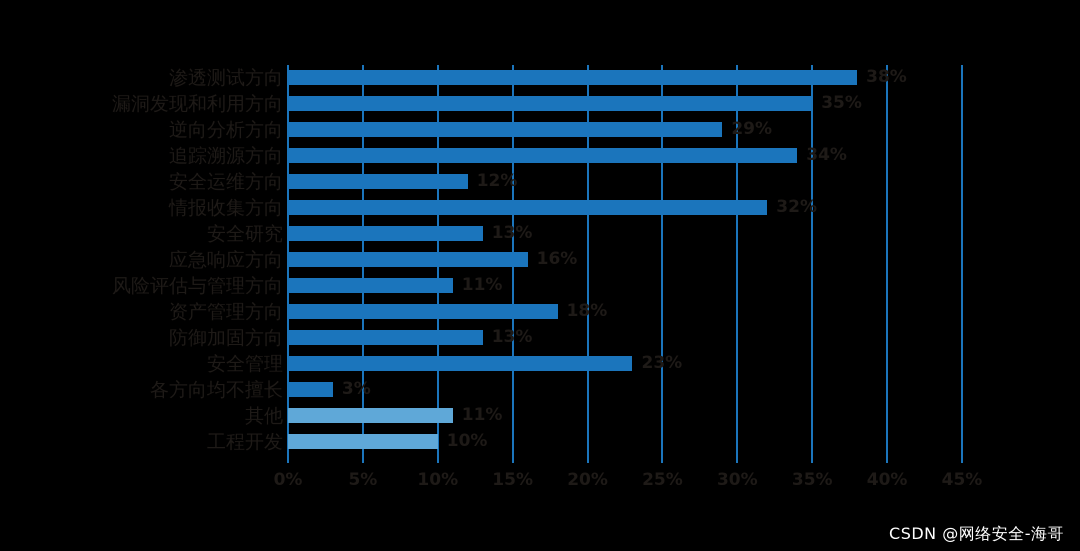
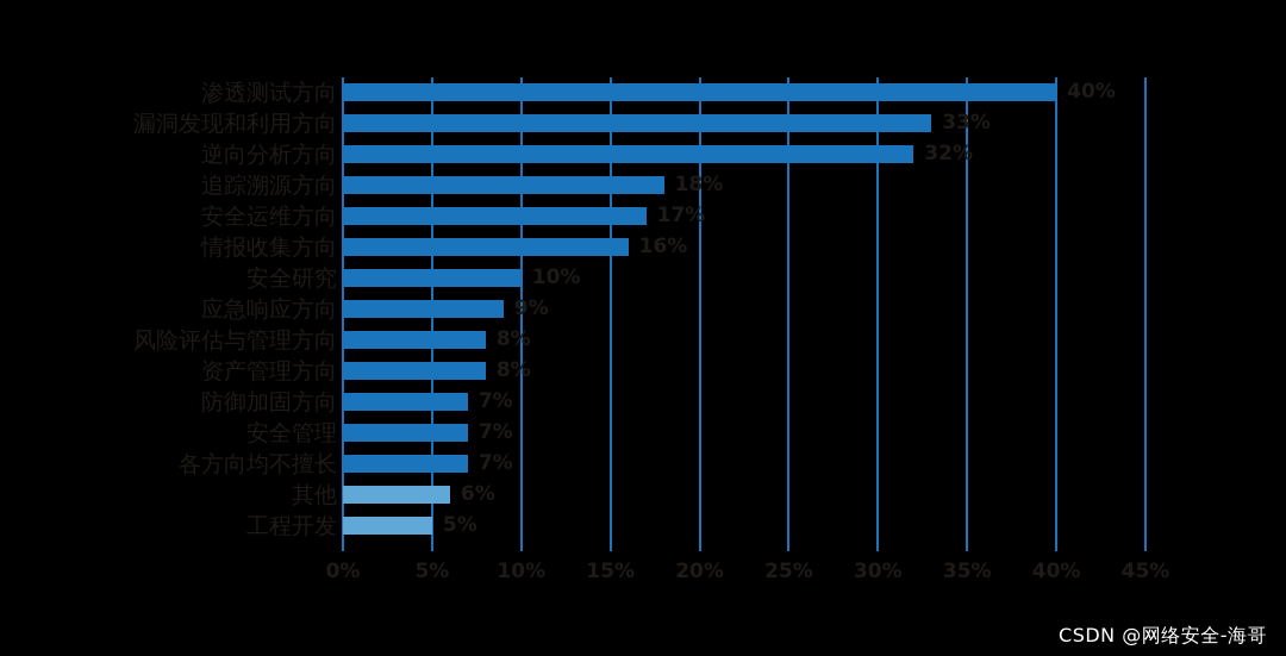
渗透测试方向: 38% -> 40%
漏洞发现和利用方向: 35% -> 33%
逆向分析方向: 29% -> 32%
追踪溯源方向: 34% -> 18%
安全运维方向: 12% -> 17%
情报收集方向: 32% -> 16%
安全研究: 13% -> 10%
应急响应方向: 16% -> 9%
风险评估与管理方向: 11% -> 8%
资产管理方向: 18% -> 8%
防御加固方向: 13% -> 7%
安全管理: 23% -> 7%
各方向均不擅长: 3% -> 7%
其他: 11% -> 6%
工程开发: 10% -> 5%
